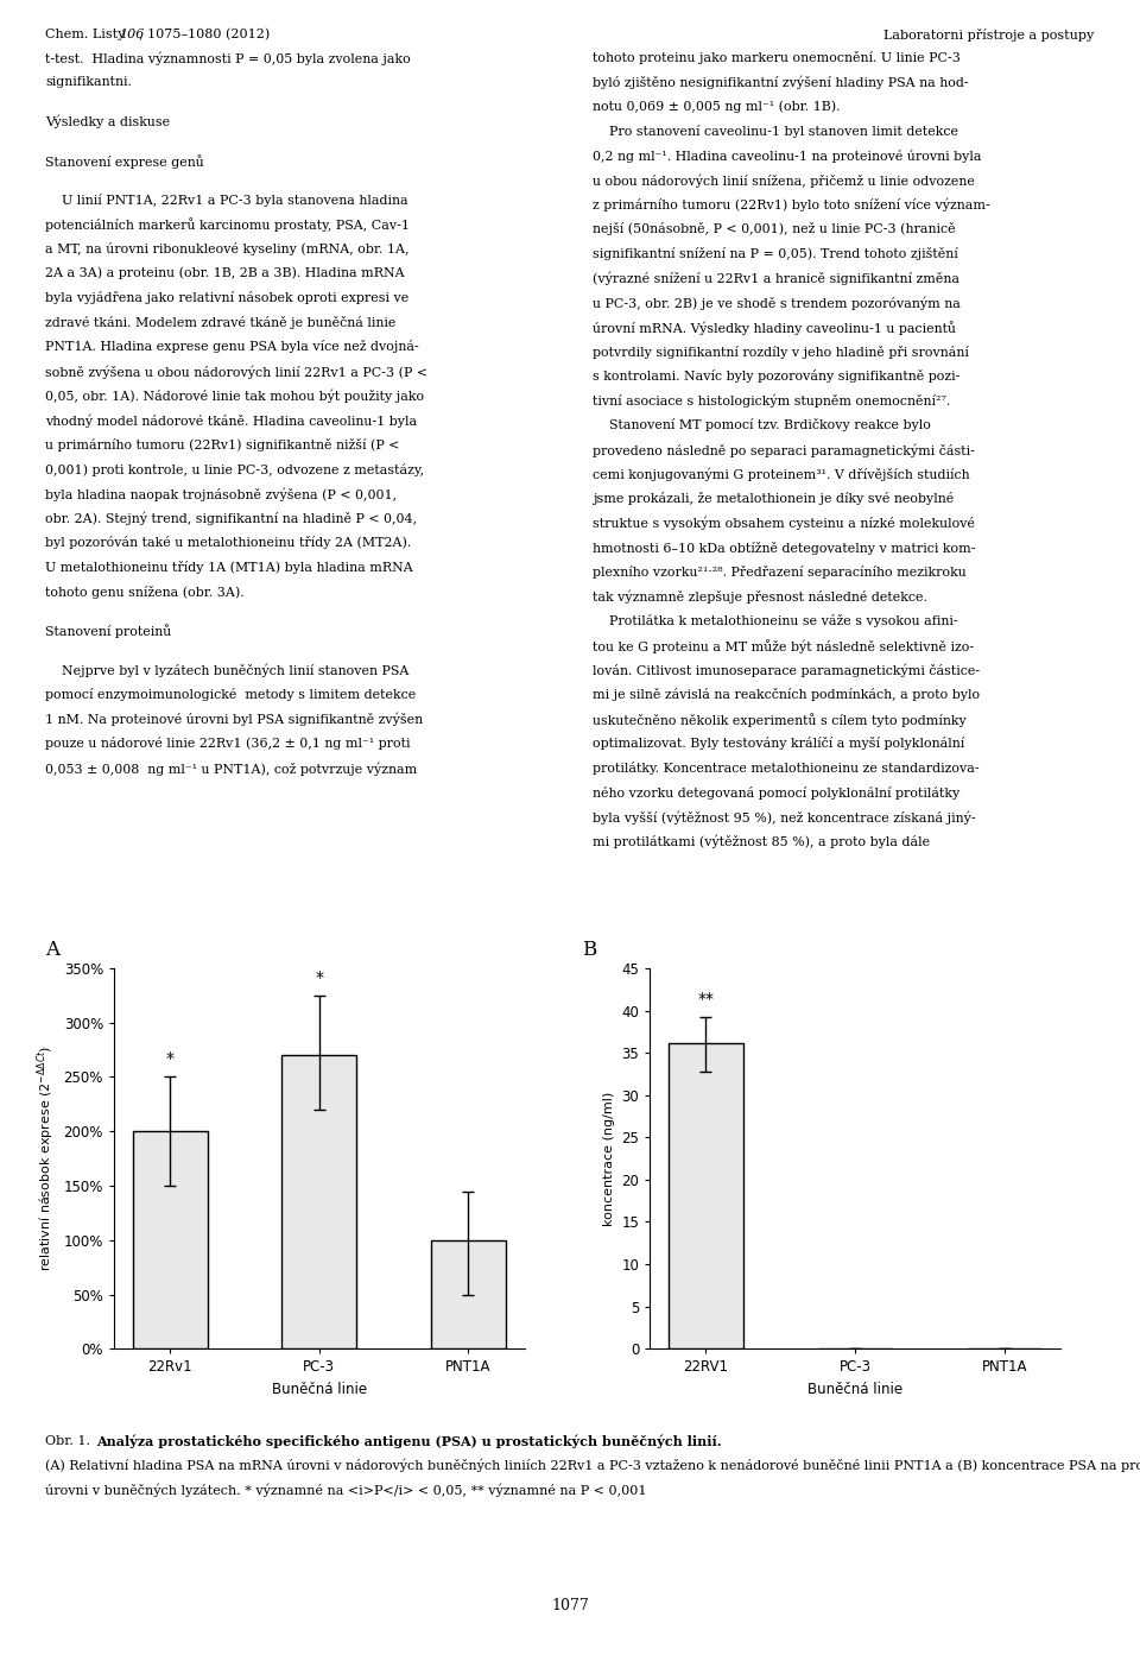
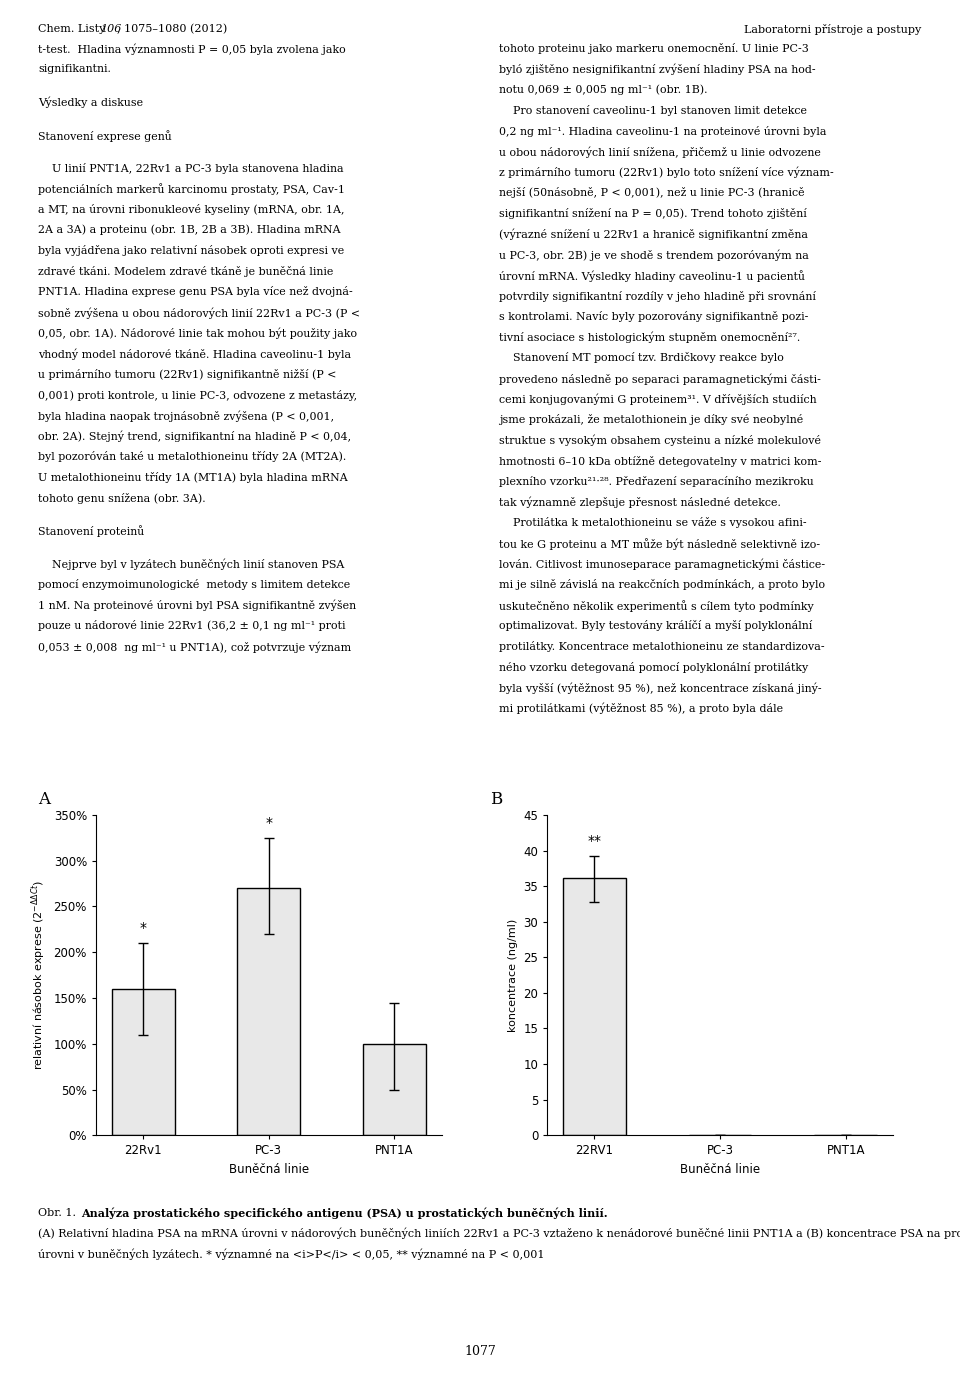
22Rv1: 200% -> 160%
